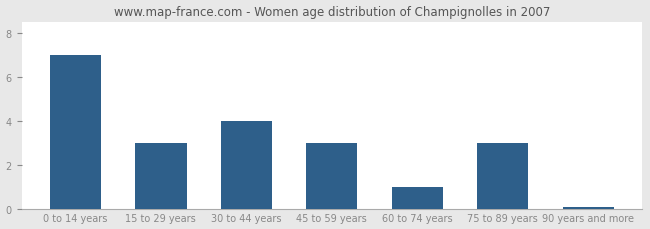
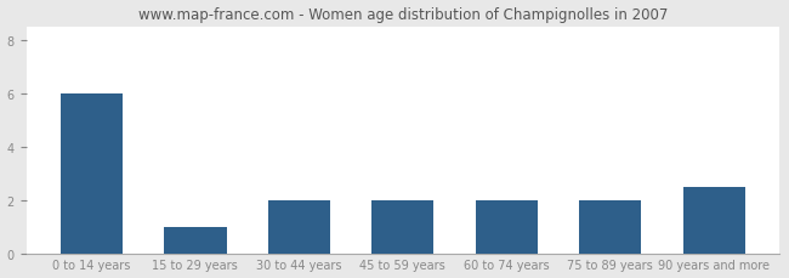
0 to 14 years: 7.00 -> 6.00
15 to 29 years: 3.00 -> 1.00
30 to 44 years: 4.00 -> 2.00
45 to 59 years: 3.00 -> 2.00
60 to 74 years: 1.00 -> 2.00
75 to 89 years: 3.00 -> 2.00
90 years and more: 0.07 -> 2.50
